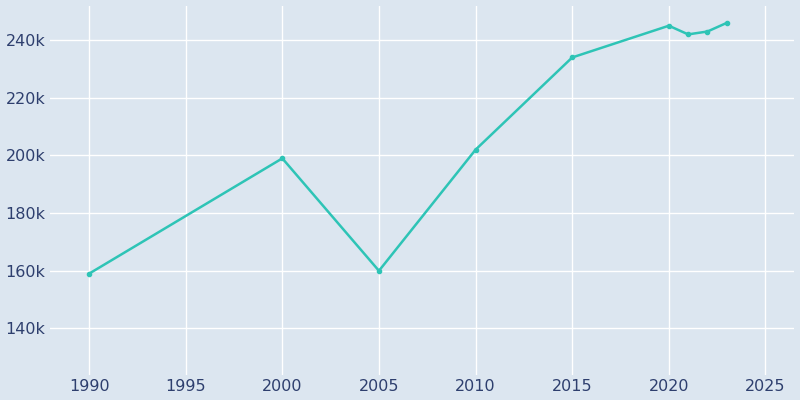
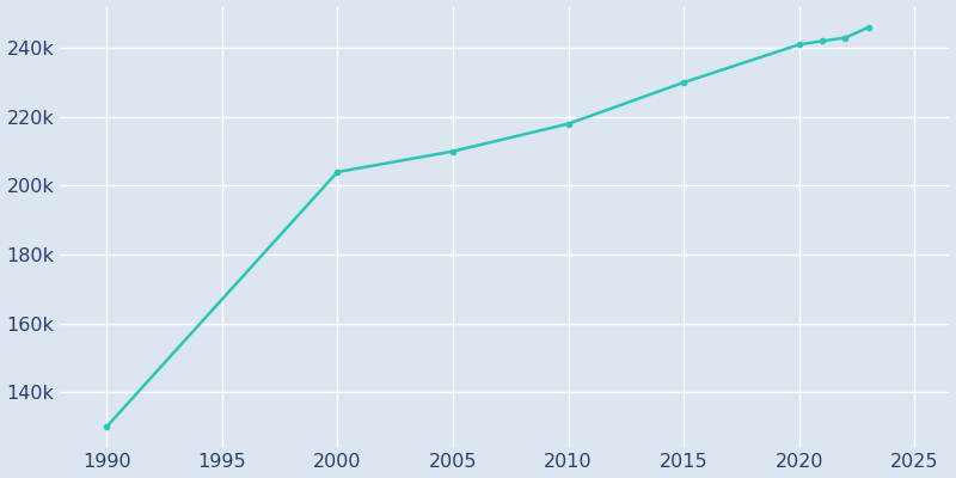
1990: 159k -> 130k
2000: 199k -> 204k
2005: 160k -> 210k
2010: 202k -> 218k
2015: 234k -> 230k
2020: 245k -> 241k
